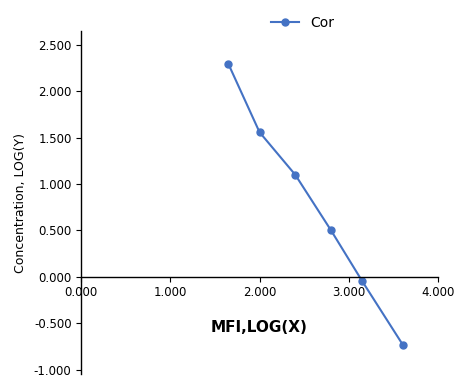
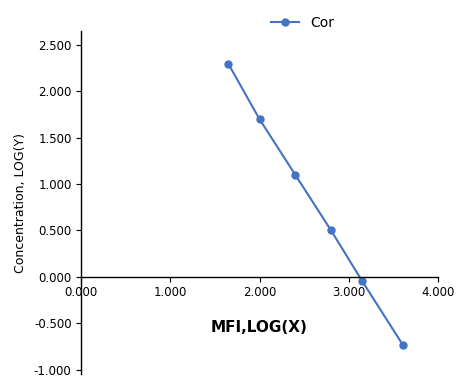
2.000: 1.56 -> 1.70
